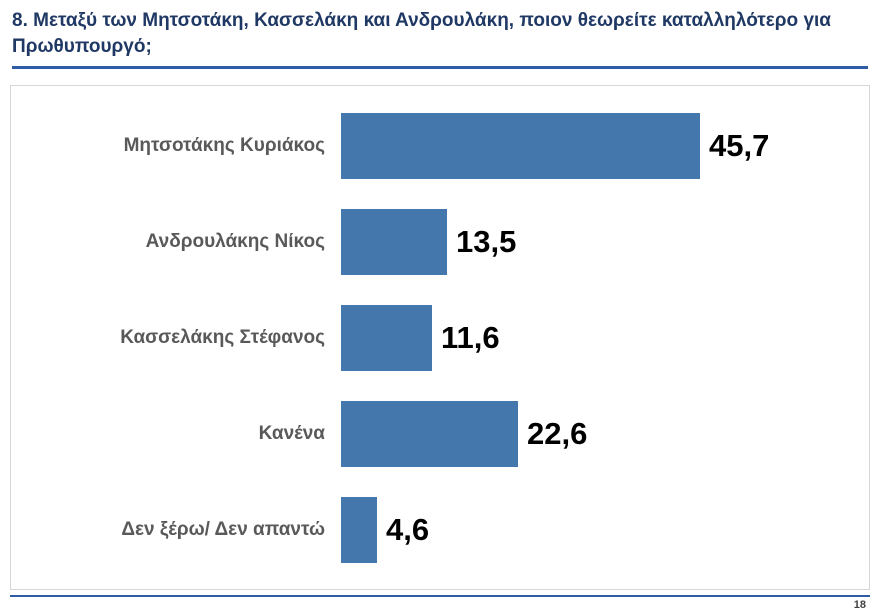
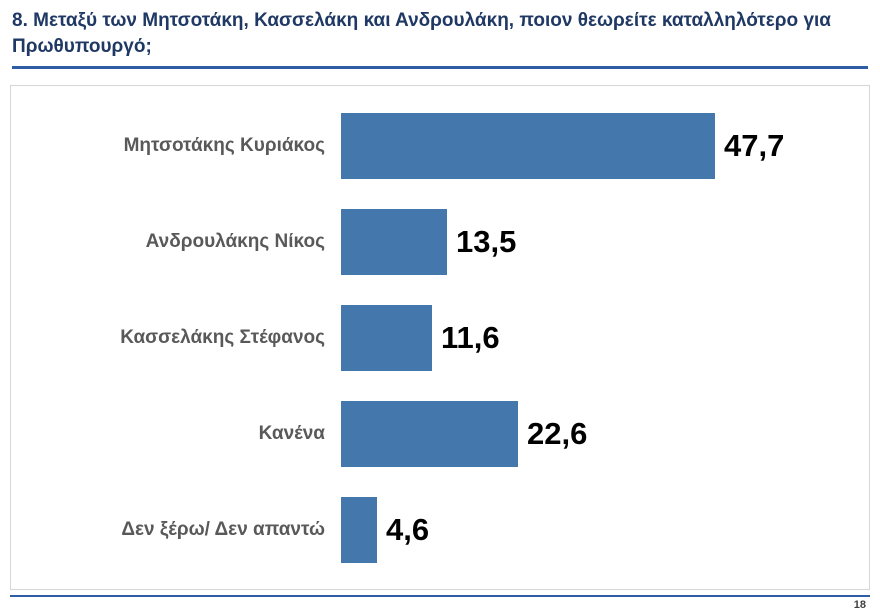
Μητσοτάκης Κυριάκος: 45,7 -> 47,7
